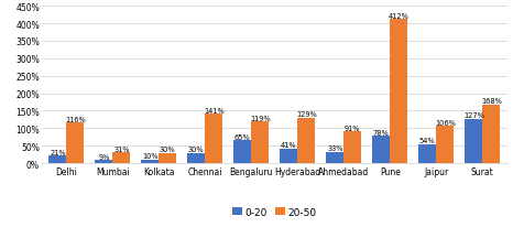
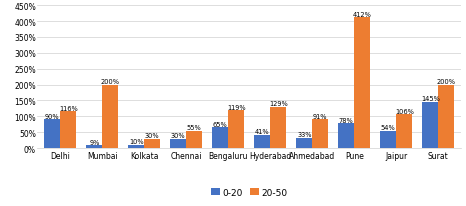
0-20/Delhi: 21% -> 90%
20-50/Mumbai: 31% -> 200%
20-50/Chennai: 141% -> 55%
0-20/Surat: 127% -> 145%
20-50/Surat: 168% -> 200%
